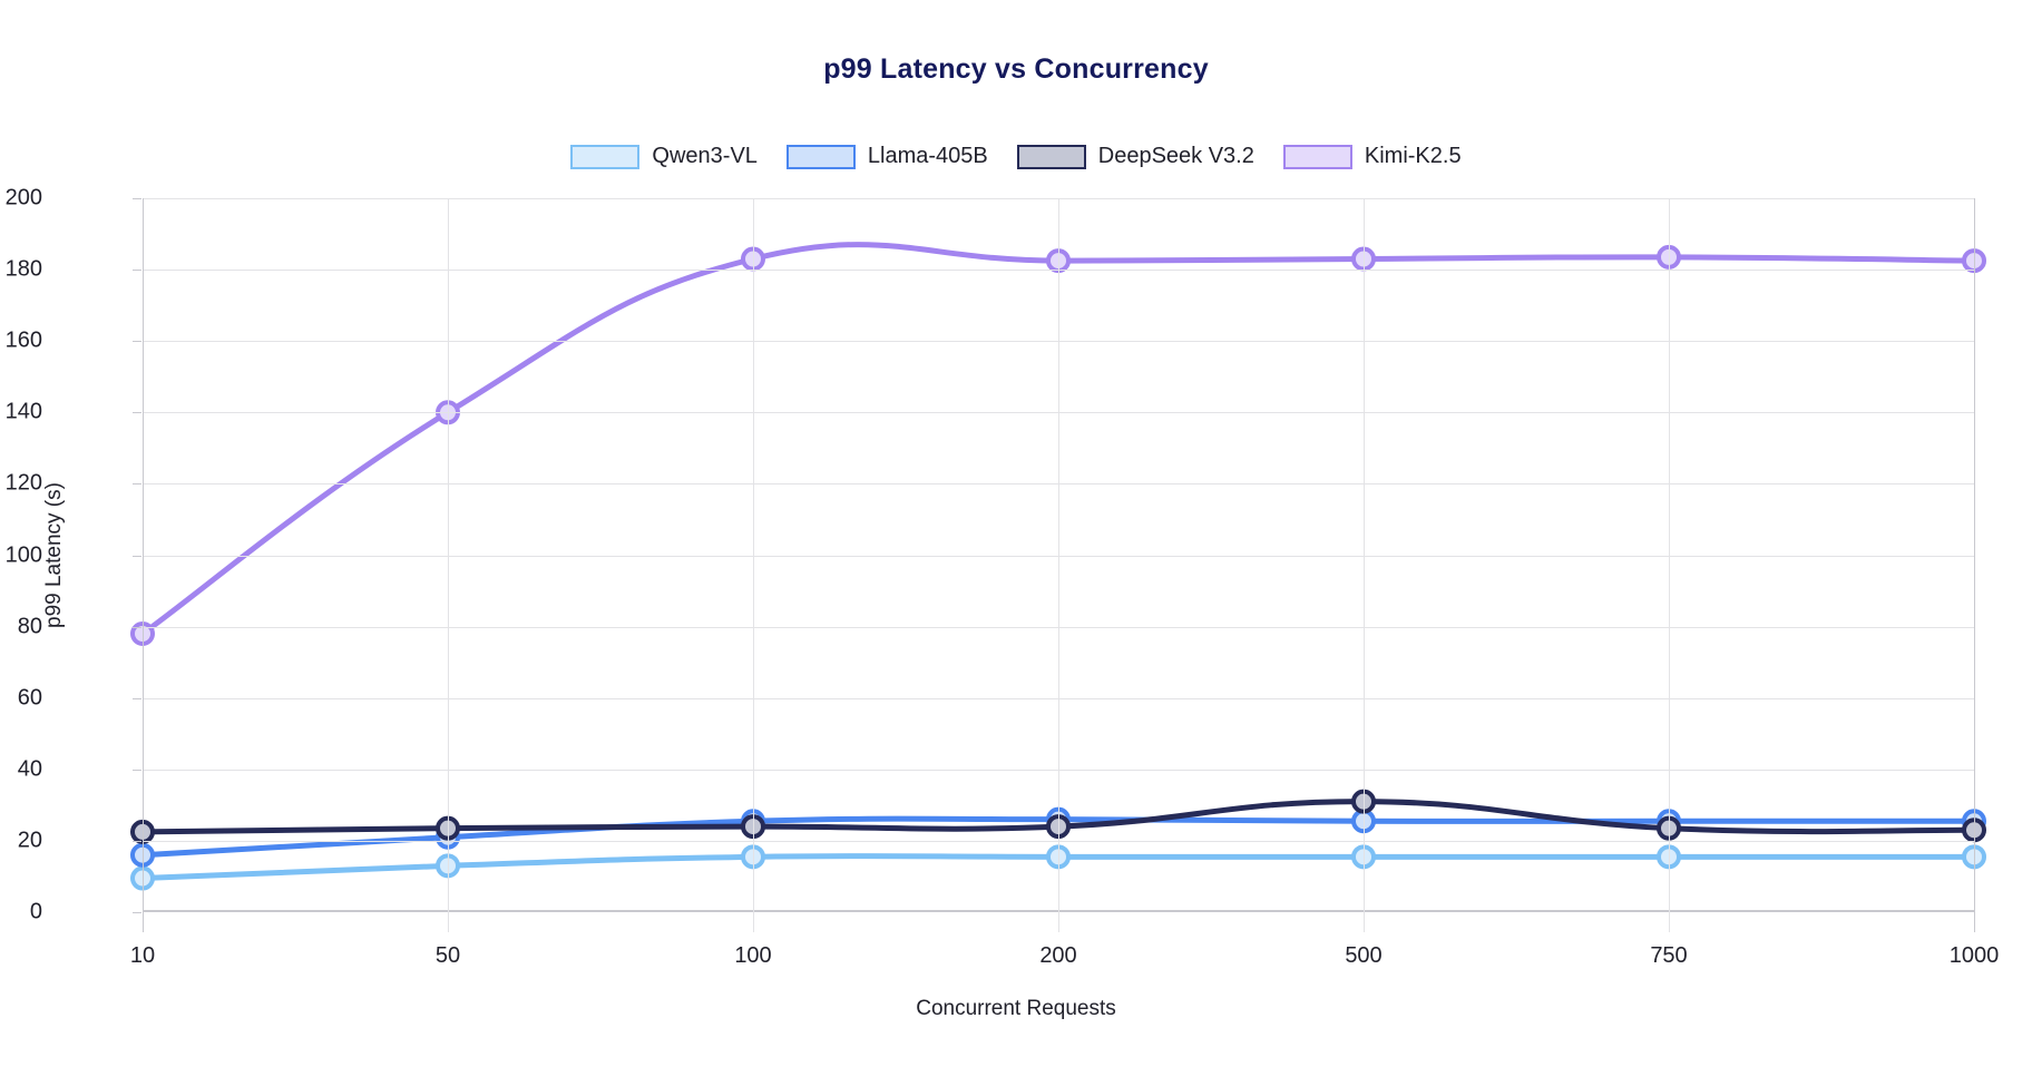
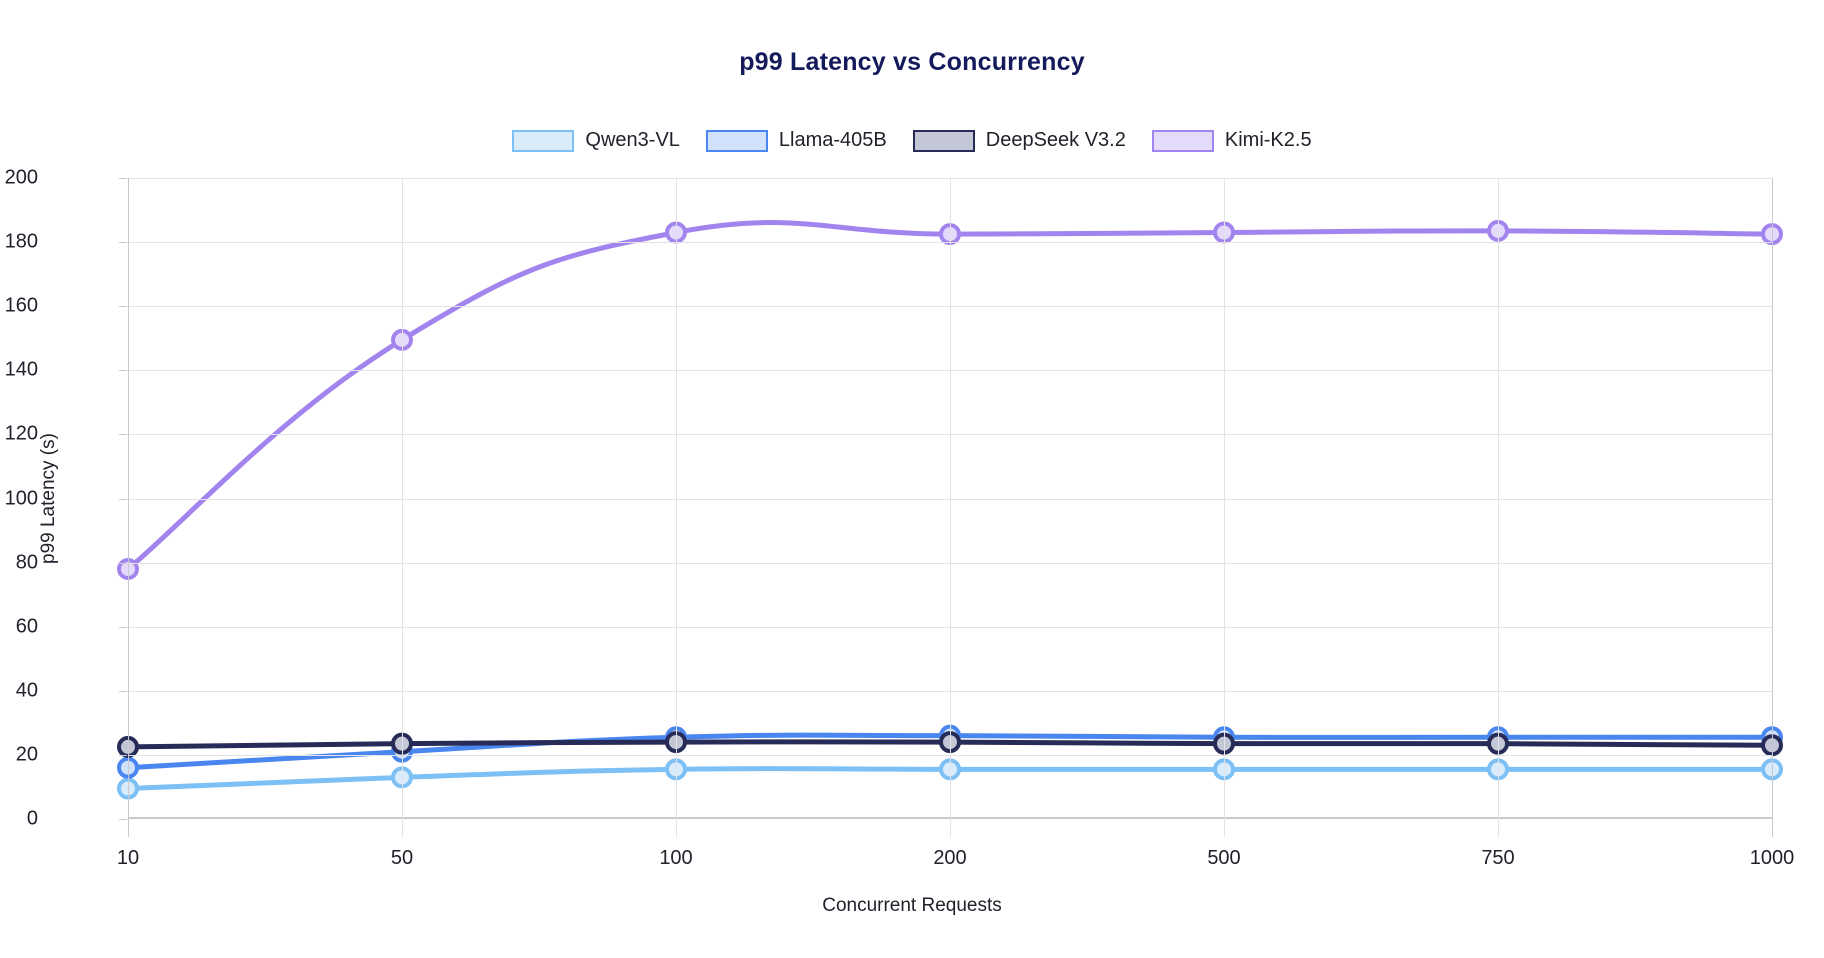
Kimi-K2.5/50: 140 -> 150
DeepSeek V3.2/500: 31 -> 24
